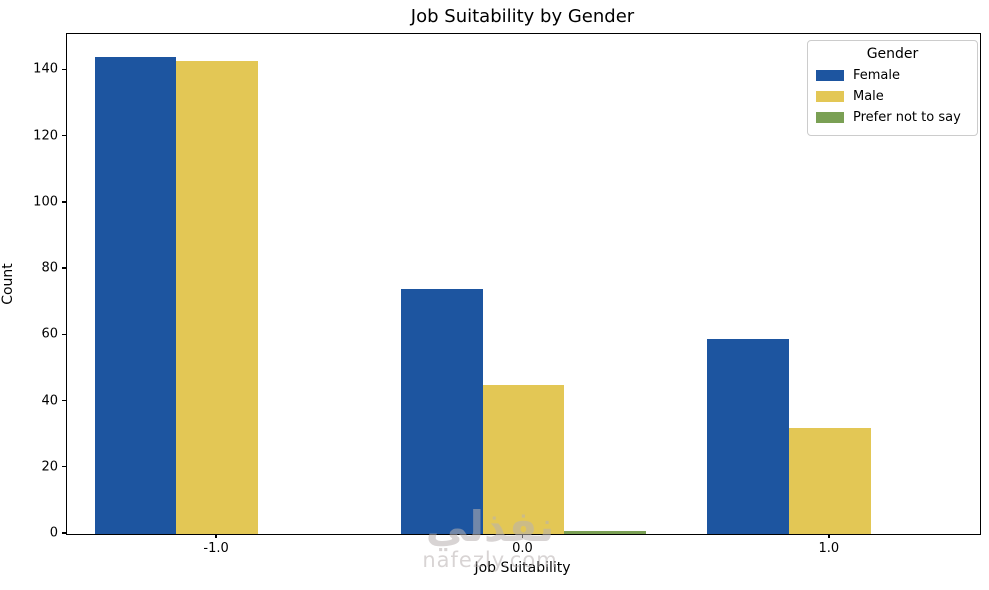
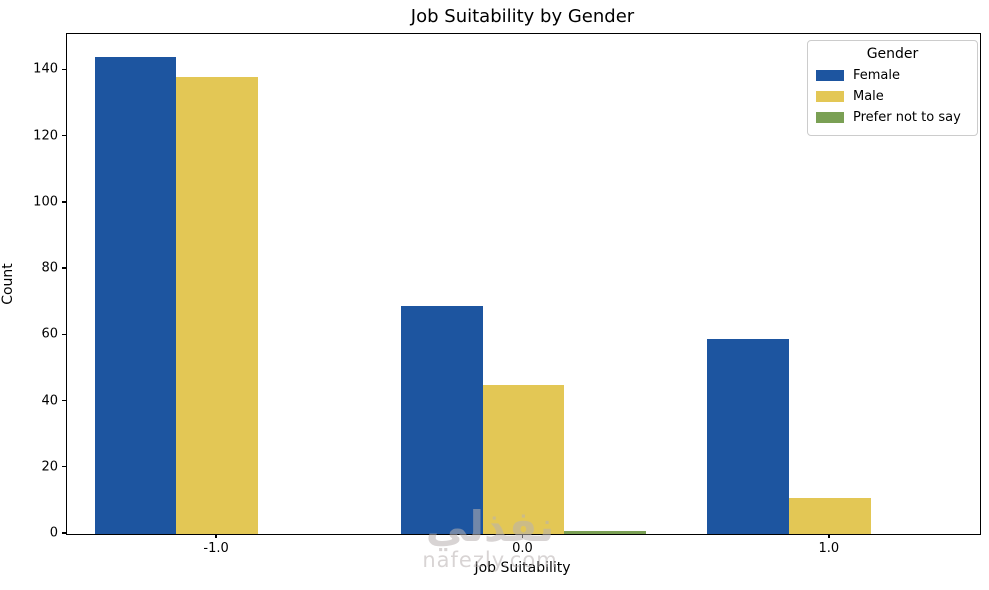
Male/-1.0: 143 -> 138
Female/0.0: 74 -> 69
Male/1.0: 32 -> 11
